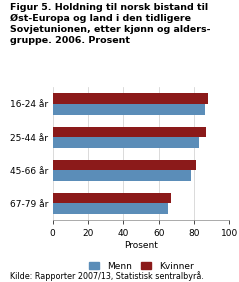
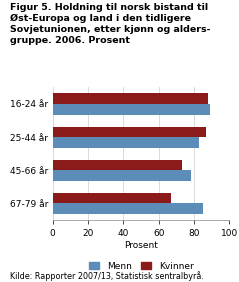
Menn/16-24 år: 86 -> 89
Kvinner/45-66 år: 81 -> 73
Menn/67-79 år: 65 -> 85
